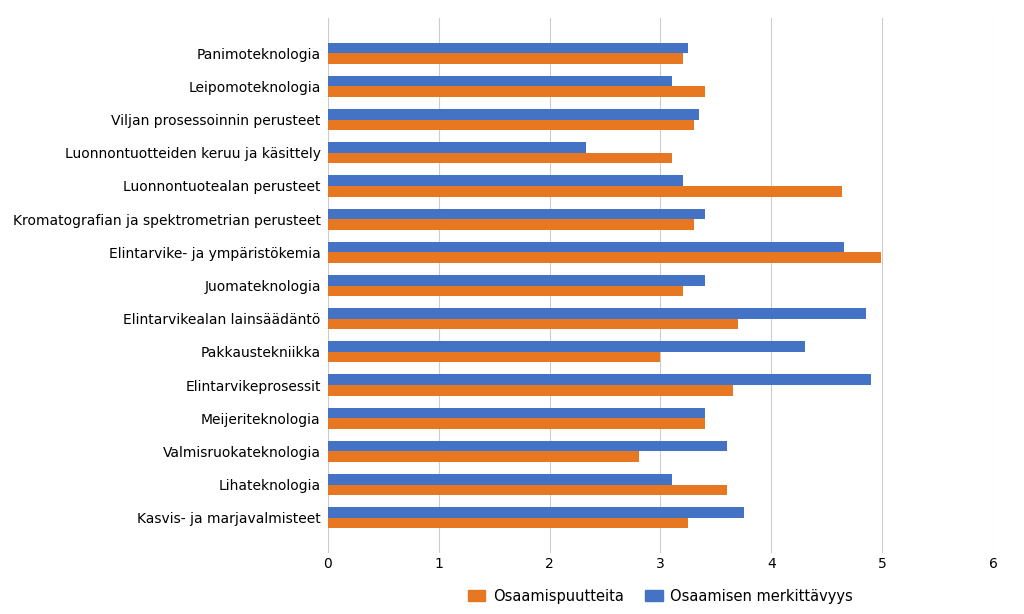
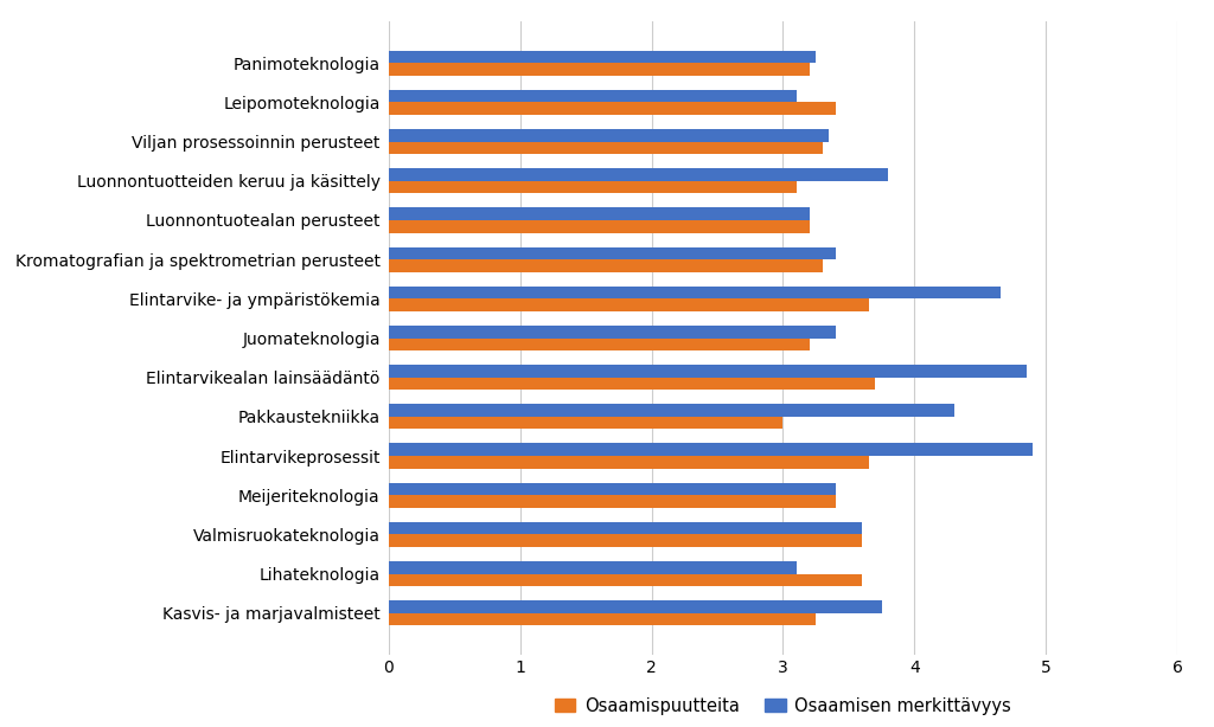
Osaamisen merkittävyys/Luonnontuotteiden keruu ja käsittely: 2.33 -> 3.80
Osaamispuutteita/Luonnontuotealan perusteet: 4.64 -> 3.20
Osaamispuutteita/Elintarvike- ja ympäristökemia: 4.99 -> 3.65
Osaamispuutteita/Valmisruokateknologia: 2.81 -> 3.60
